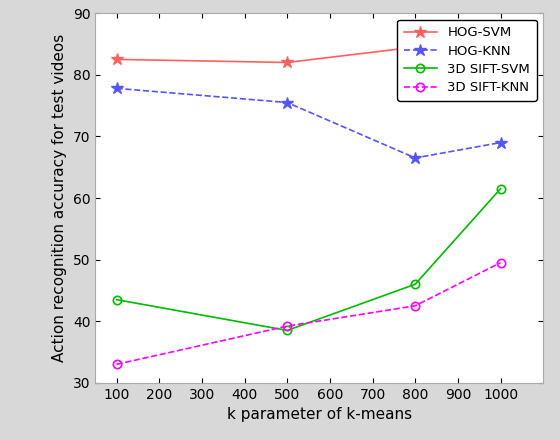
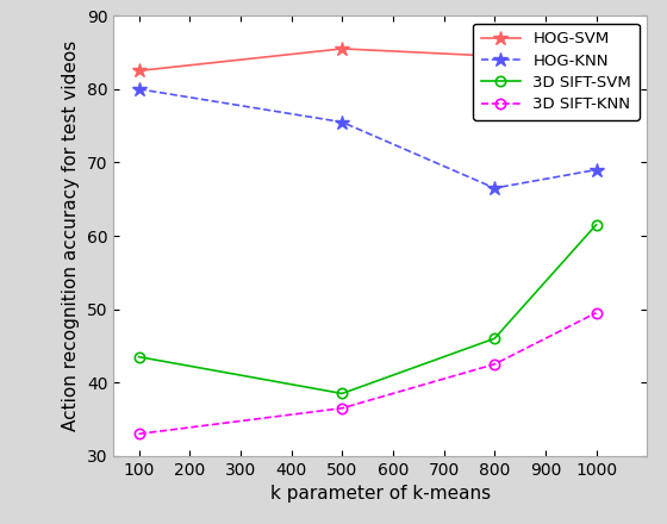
HOG-KNN/100: 77.8 -> 80.0
HOG-SVM/500: 82.0 -> 85.5
3D SIFT-KNN/500: 39.2 -> 36.5
